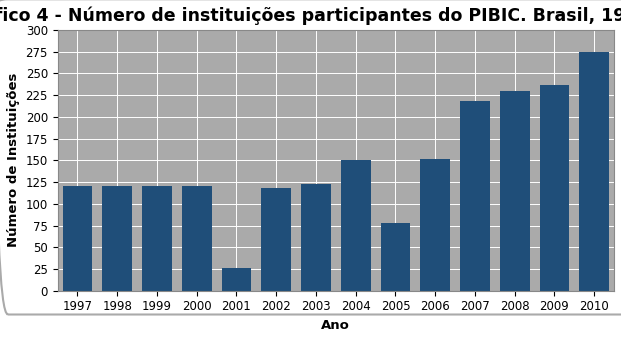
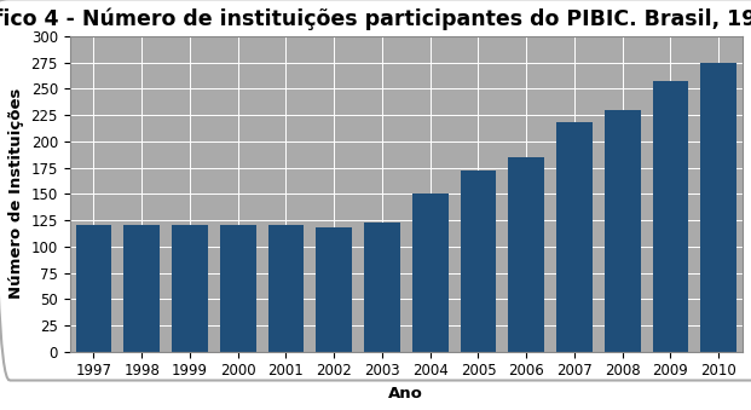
2001: 26 -> 120
2005: 78 -> 172
2006: 152 -> 185
2009: 236 -> 257
